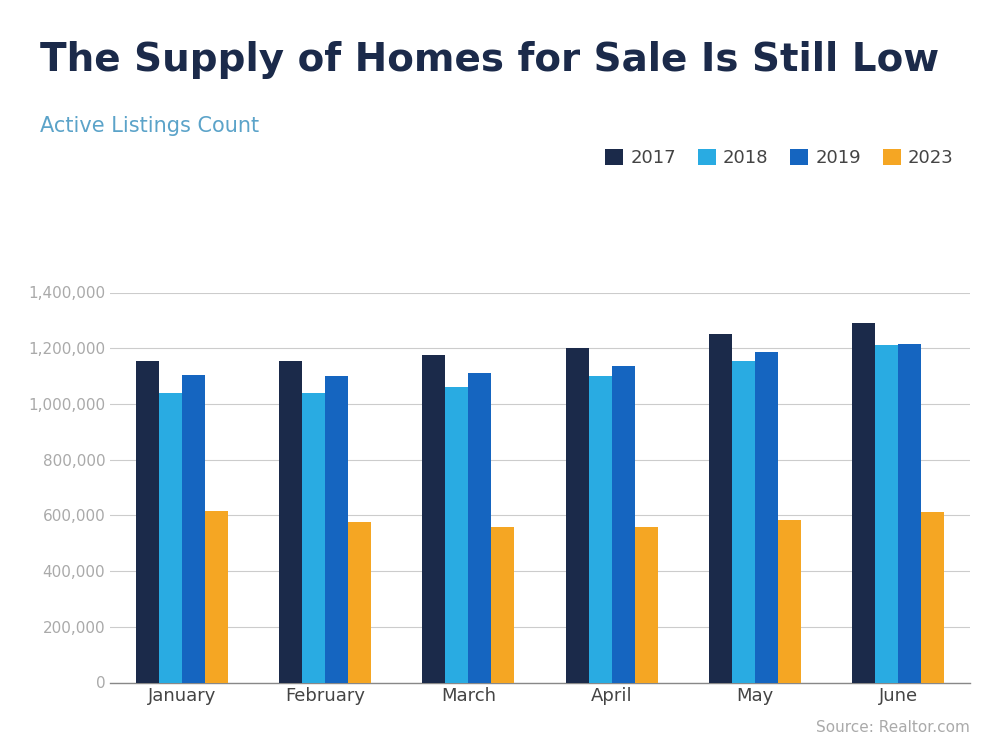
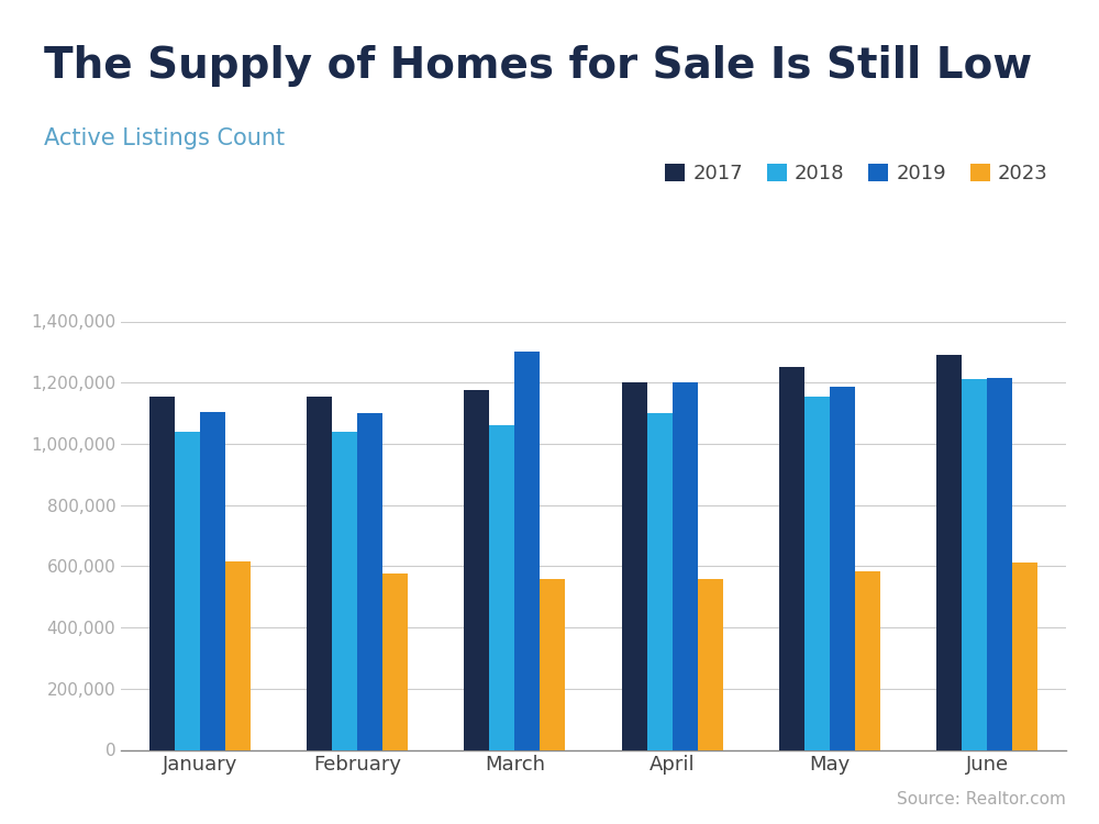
2019/March: 1,110,000 -> 1,300,000
2019/April: 1,135,000 -> 1,200,000
